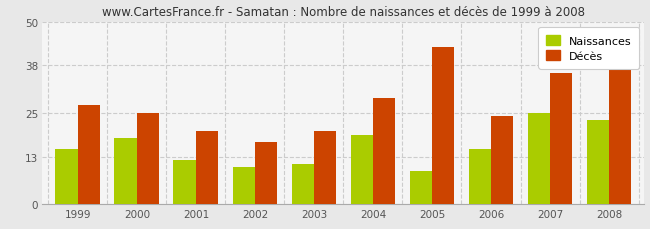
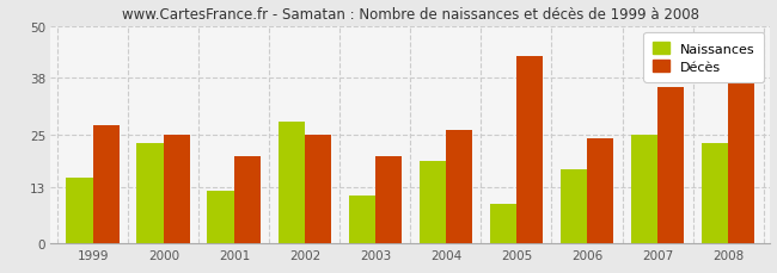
Naissances/2000: 18 -> 23
Naissances/2002: 10 -> 28
Décès/2002: 17 -> 25
Décès/2004: 29 -> 26
Naissances/2006: 15 -> 17
